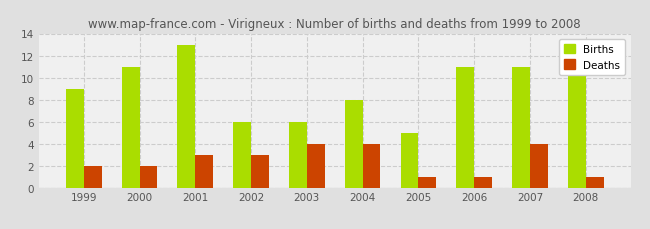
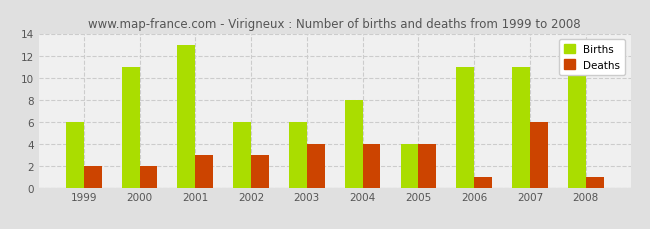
Births/1999: 9 -> 6
Births/2005: 5 -> 4
Deaths/2005: 1 -> 4
Deaths/2007: 4 -> 6
